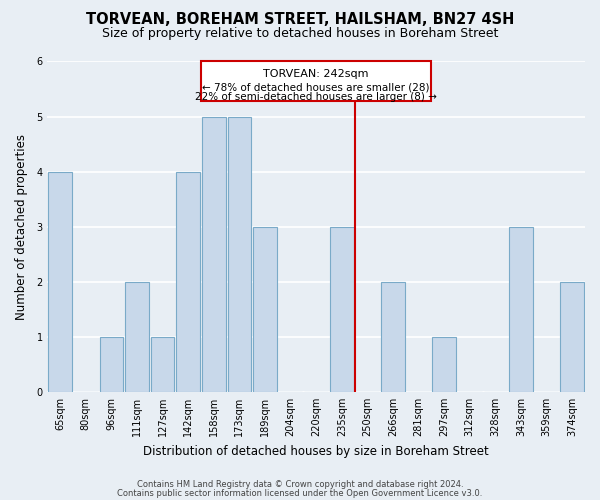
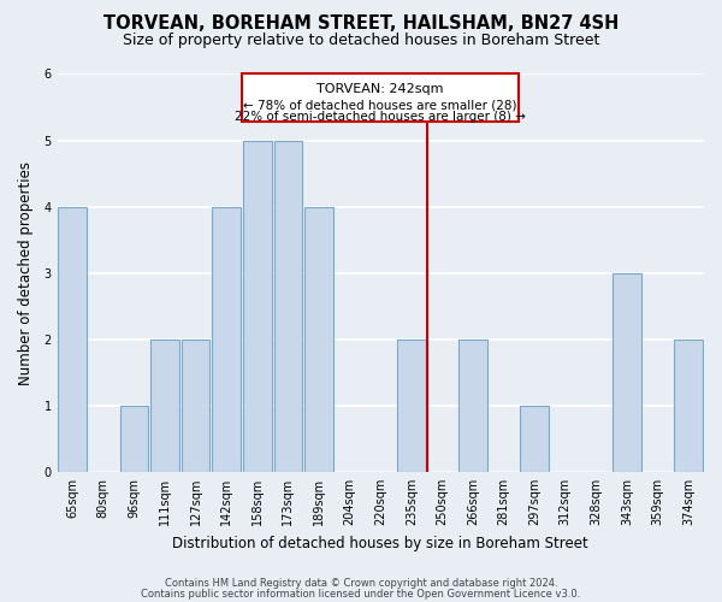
127sqm: 1 -> 2
189sqm: 3 -> 4
235sqm: 3 -> 2
